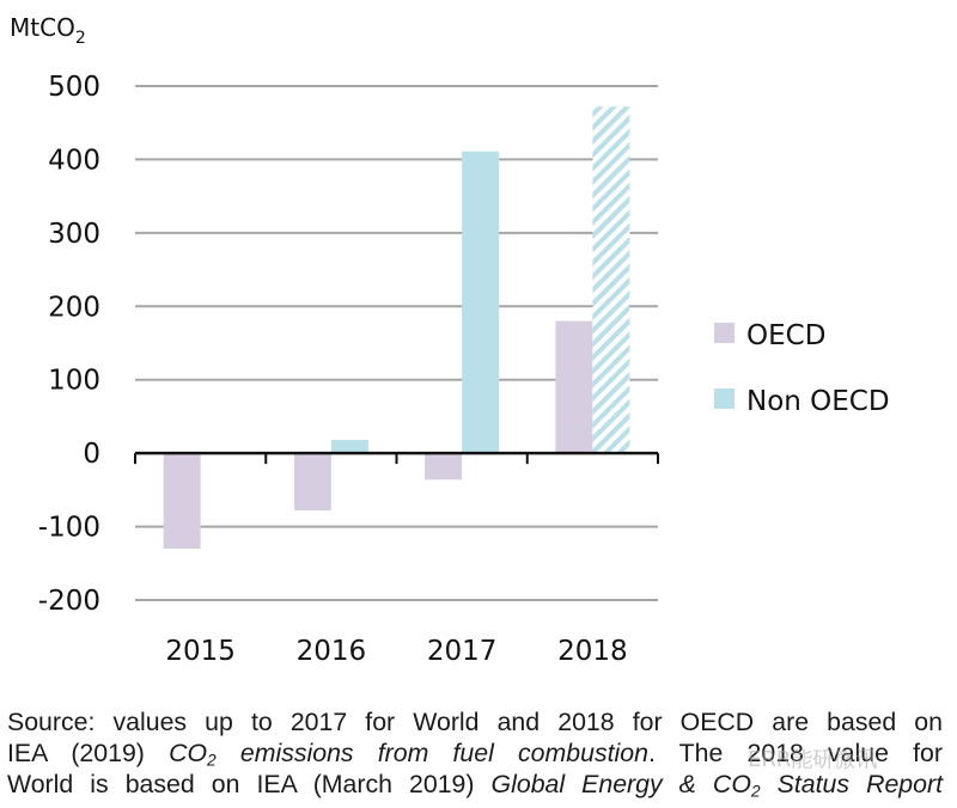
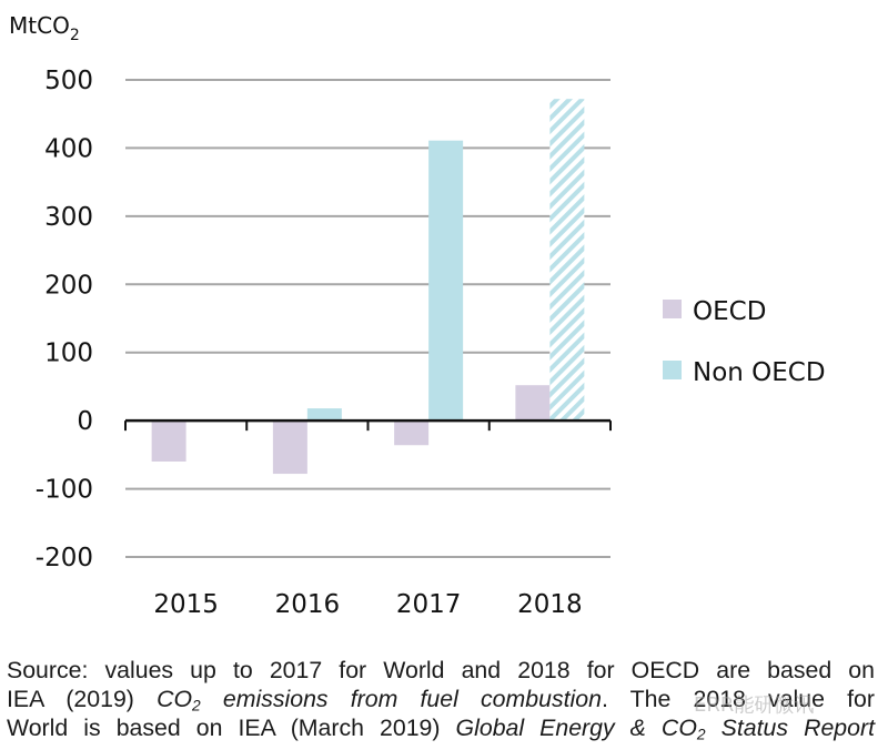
OECD/2015: -130 -> -60
OECD/2018: 180 -> 50
